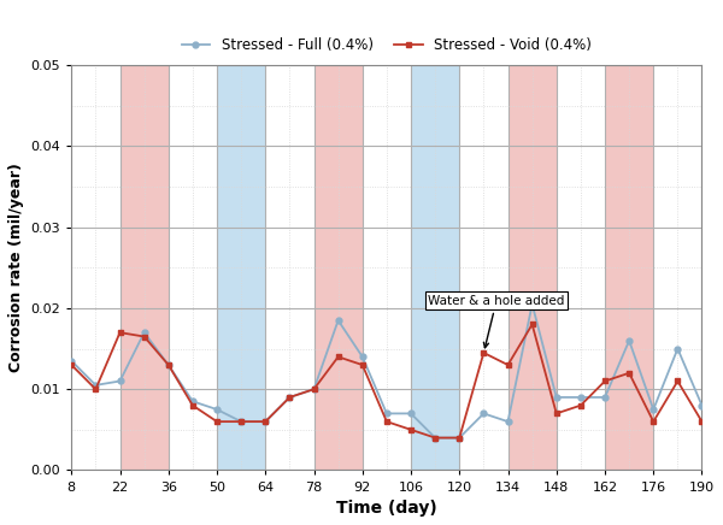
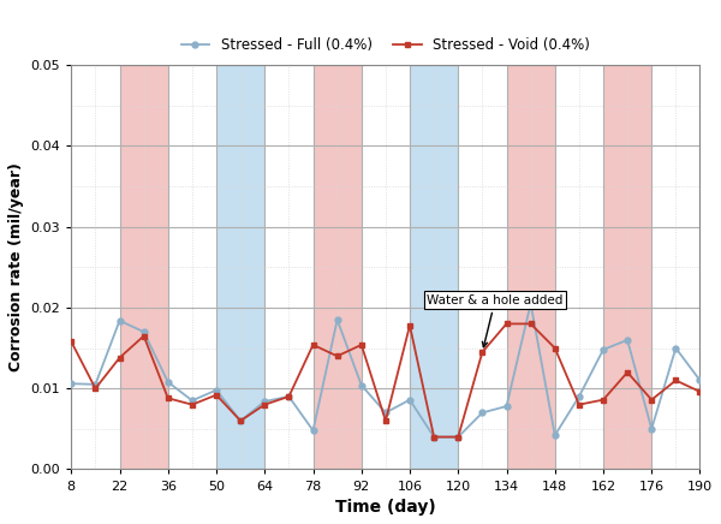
Stressed - Full (0.4%)/8: 0.0135 -> 0.0106
Stressed - Void (0.4%)/8: 0.0130 -> 0.0158
Stressed - Full (0.4%)/22: 0.0110 -> 0.0184
Stressed - Void (0.4%)/22: 0.0170 -> 0.0138
Stressed - Full (0.4%)/36: 0.0130 -> 0.0108
Stressed - Void (0.4%)/36: 0.0130 -> 0.0088
Stressed - Full (0.4%)/50: 0.0075 -> 0.0098
Stressed - Void (0.4%)/50: 0.0060 -> 0.0092
Stressed - Full (0.4%)/64: 0.0060 -> 0.0084
Stressed - Void (0.4%)/64: 0.0060 -> 0.0080
Stressed - Full (0.4%)/78: 0.0100 -> 0.0048
Stressed - Void (0.4%)/78: 0.0100 -> 0.0154
Stressed - Full (0.4%)/92: 0.0140 -> 0.0104
Stressed - Void (0.4%)/92: 0.0130 -> 0.0154
Stressed - Full (0.4%)/106: 0.0070 -> 0.0086
Stressed - Void (0.4%)/106: 0.0050 -> 0.0178
Stressed - Full (0.4%)/134: 0.0060 -> 0.0078
Stressed - Void (0.4%)/134: 0.0130 -> 0.0180
Stressed - Full (0.4%)/148: 0.0090 -> 0.0042
Stressed - Void (0.4%)/148: 0.0070 -> 0.0150
Stressed - Full (0.4%)/162: 0.0090 -> 0.0148
Stressed - Void (0.4%)/162: 0.0110 -> 0.0086
Stressed - Full (0.4%)/176: 0.0075 -> 0.0050
Stressed - Void (0.4%)/176: 0.0060 -> 0.0086
Stressed - Full (0.4%)/190: 0.0080 -> 0.0110
Stressed - Void (0.4%)/190: 0.0060 -> 0.0096
